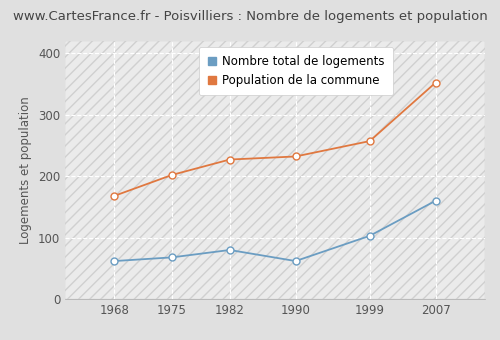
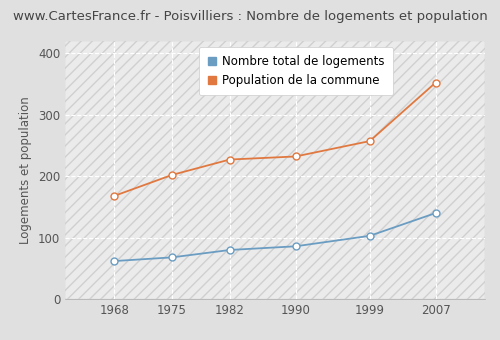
Nombre total de logements/1990: 62 -> 86
Nombre total de logements/2007: 160 -> 140
